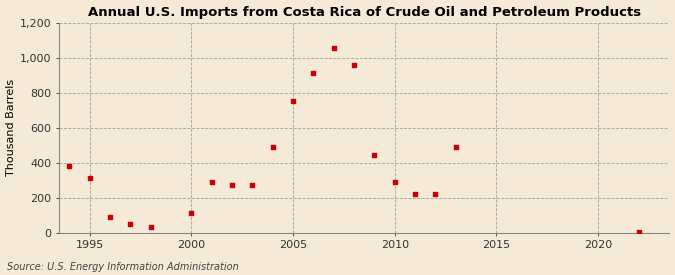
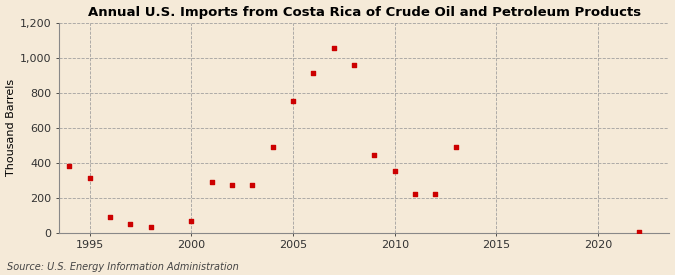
2000: 110 -> 60
2010: 290 -> 350
